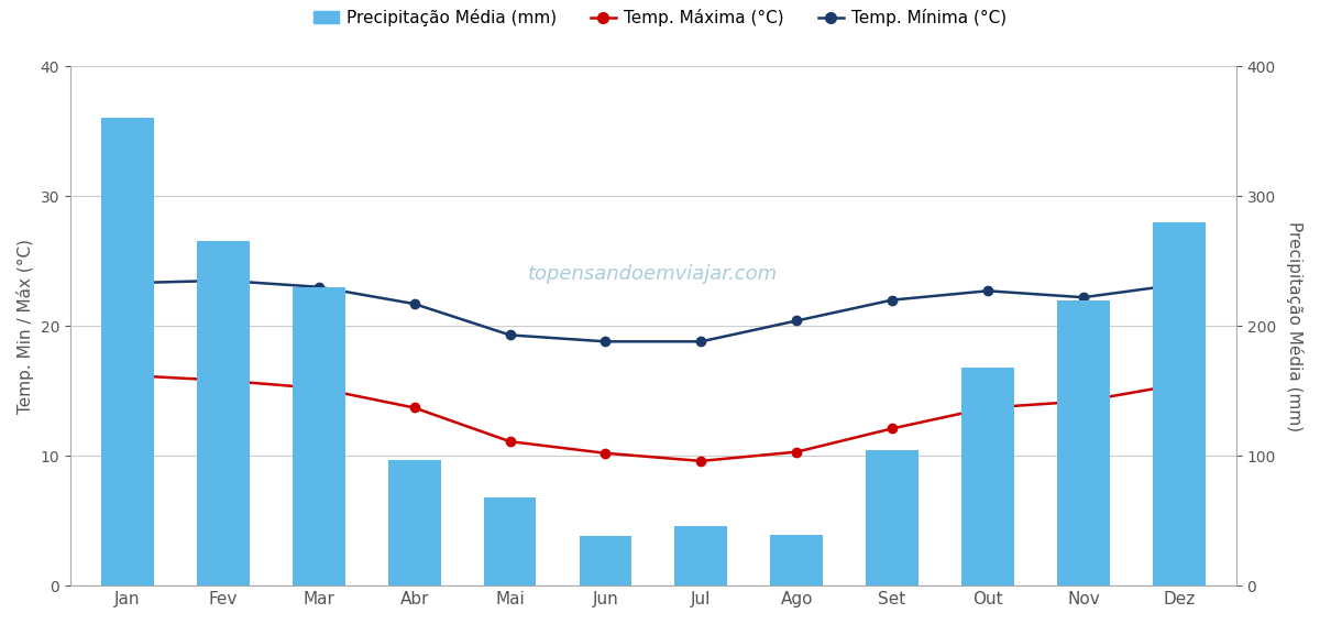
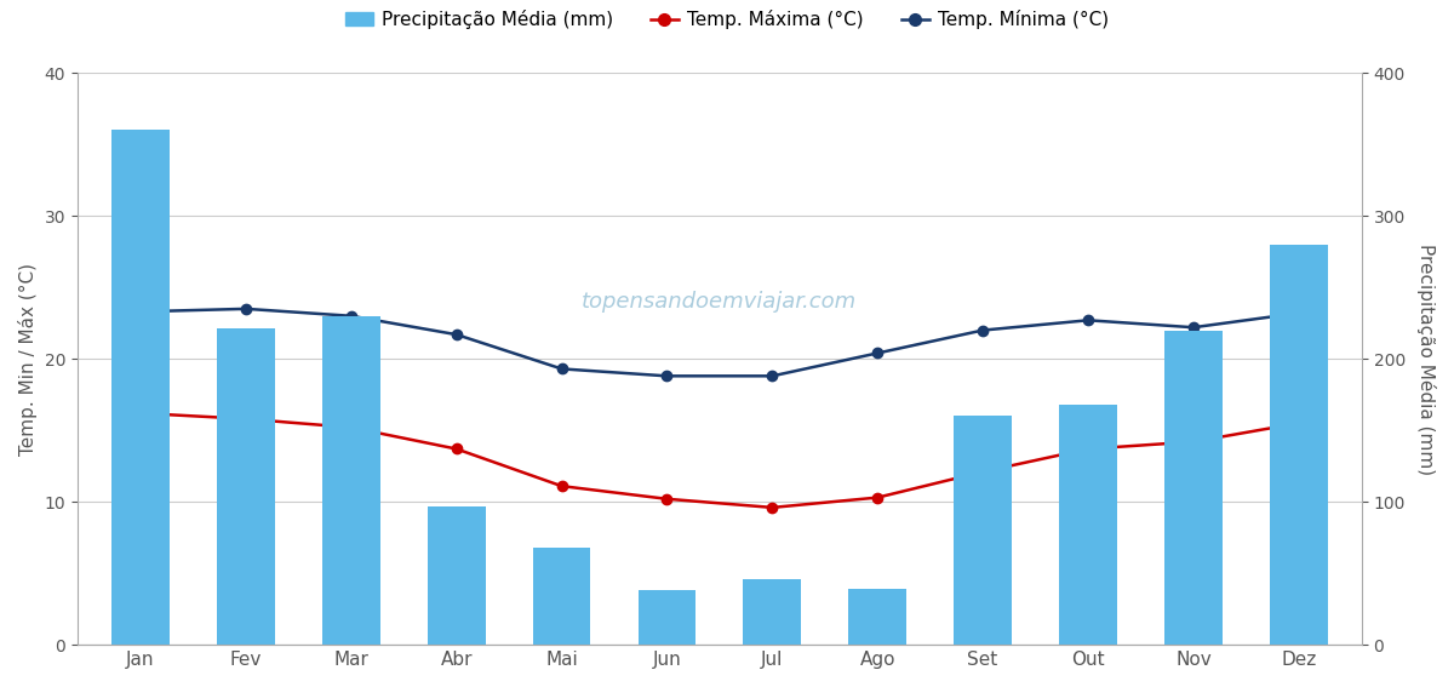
Precipitação Média (mm)/Fev: 265 -> 221
Precipitação Média (mm)/Set: 104 -> 160
